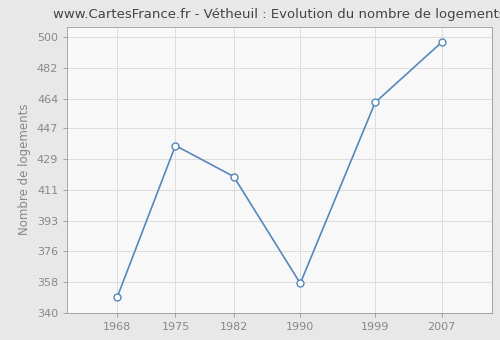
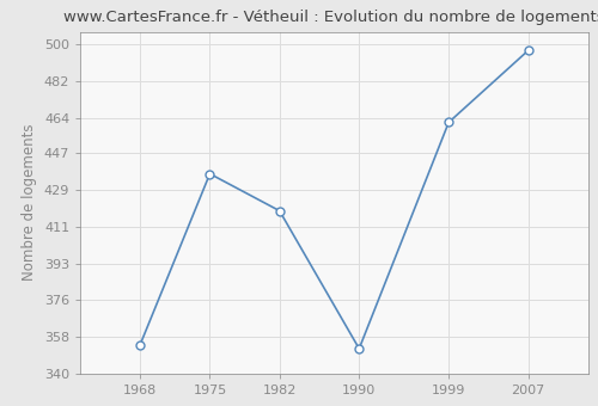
1968: 349 -> 354
1990: 357 -> 352
